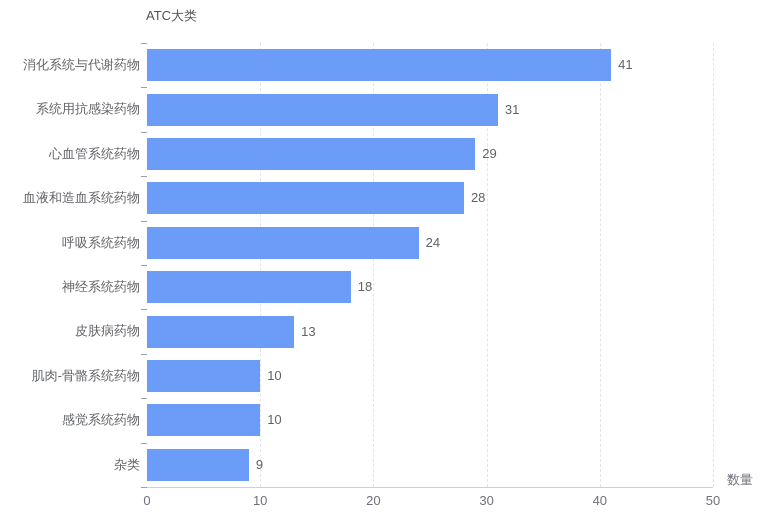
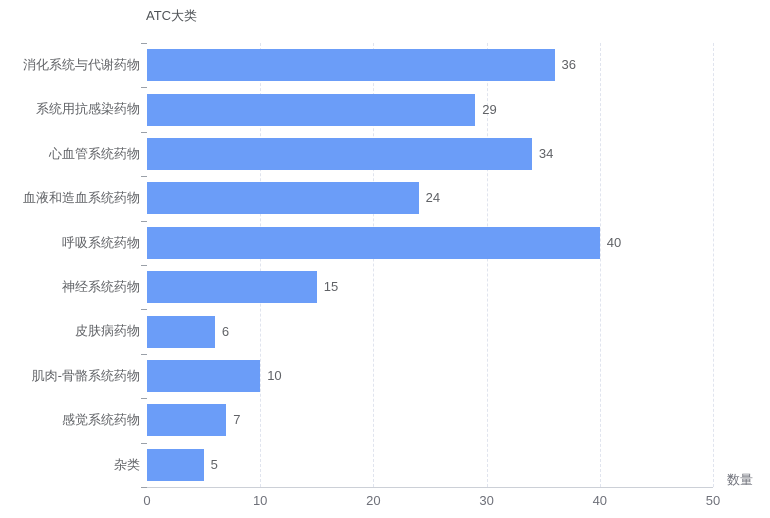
消化系统与代谢药物: 41 -> 36
系统用抗感染药物: 31 -> 29
心血管系统药物: 29 -> 34
血液和造血系统药物: 28 -> 24
呼吸系统药物: 24 -> 40
神经系统药物: 18 -> 15
皮肤病药物: 13 -> 6
感觉系统药物: 10 -> 7
杂类: 9 -> 5
